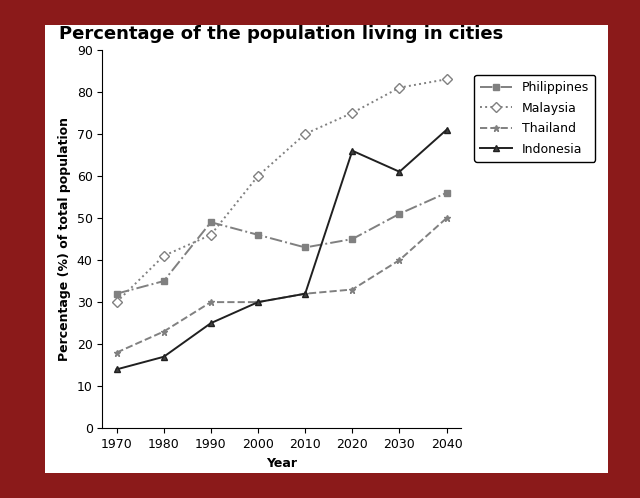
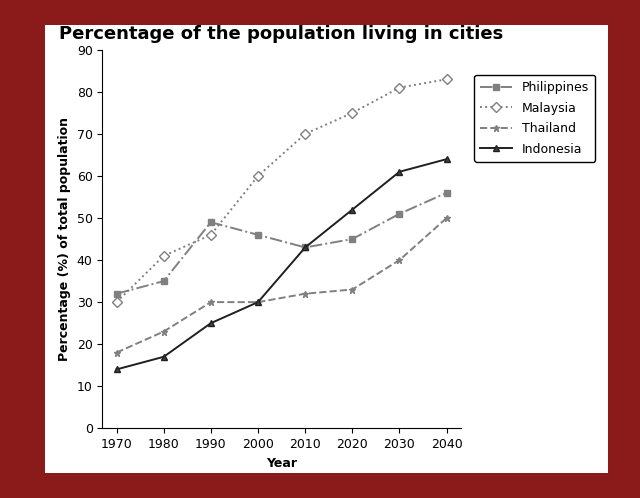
Indonesia/2010: 32 -> 43
Indonesia/2020: 66 -> 52
Indonesia/2040: 71 -> 64
